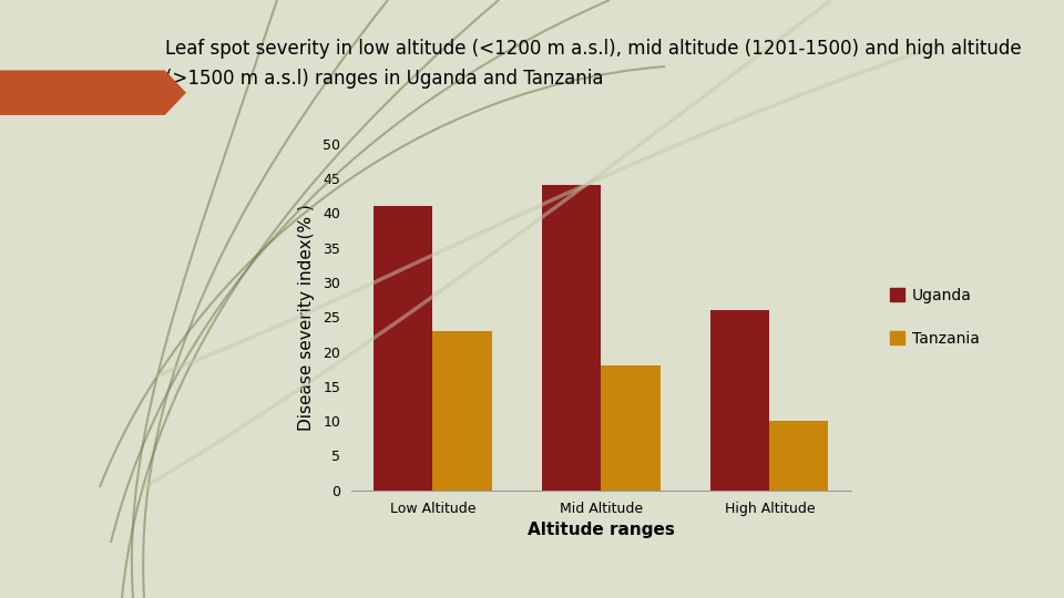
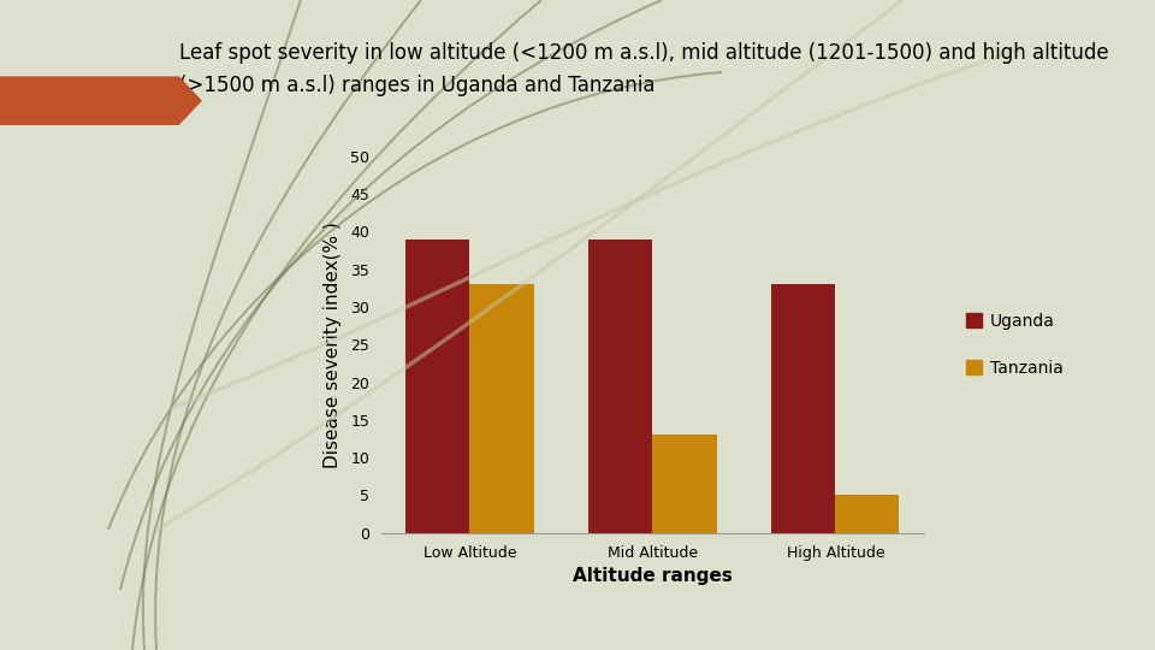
Uganda/Low Altitude: 41 -> 39
Tanzania/Low Altitude: 23 -> 33
Uganda/Mid Altitude: 44 -> 39
Tanzania/Mid Altitude: 18 -> 13
Uganda/High Altitude: 26 -> 33
Tanzania/High Altitude: 10 -> 5
